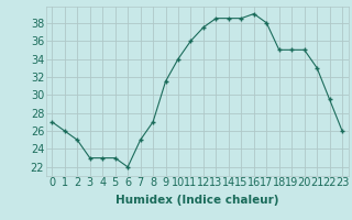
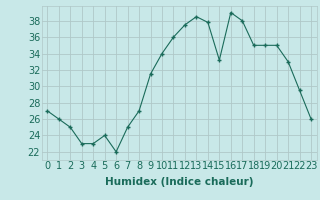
5: 23.0 -> 24.0
14: 38.5 -> 37.8
15: 38.5 -> 33.2
